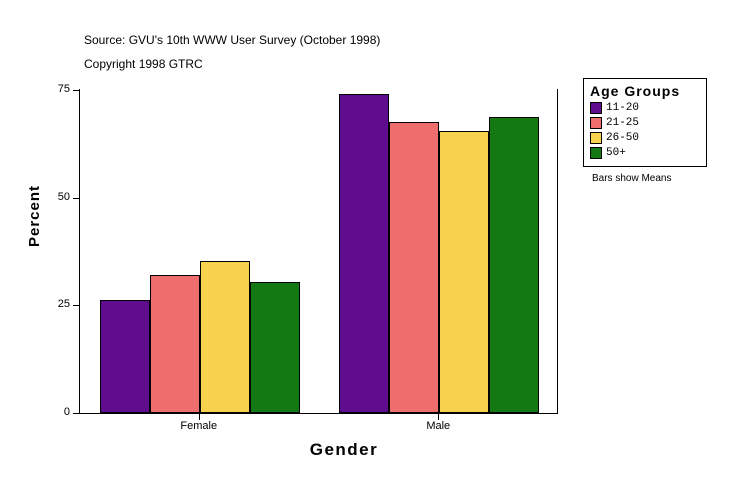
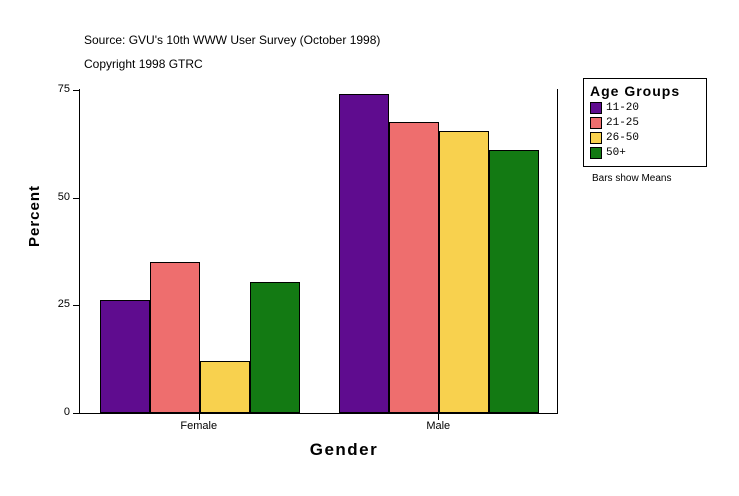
21-25/Female: 32 -> 35
26-50/Female: 35 -> 12
50+/Male: 69 -> 61
